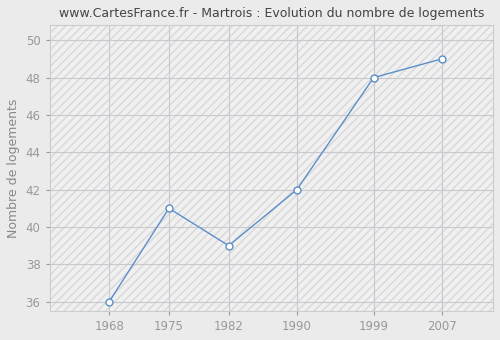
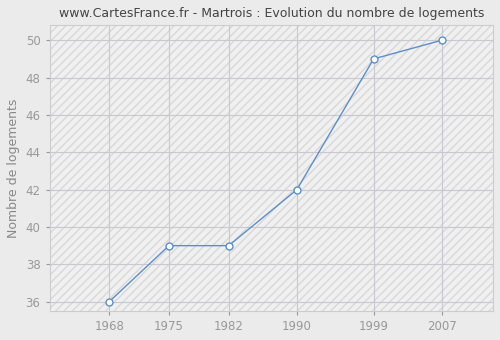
1975: 41 -> 39
1999: 48 -> 49
2007: 49 -> 50
